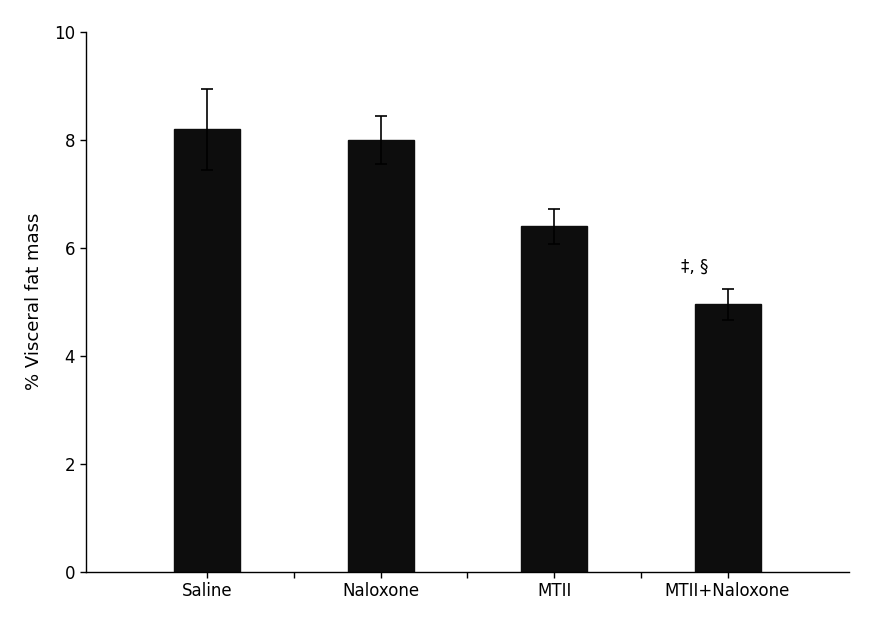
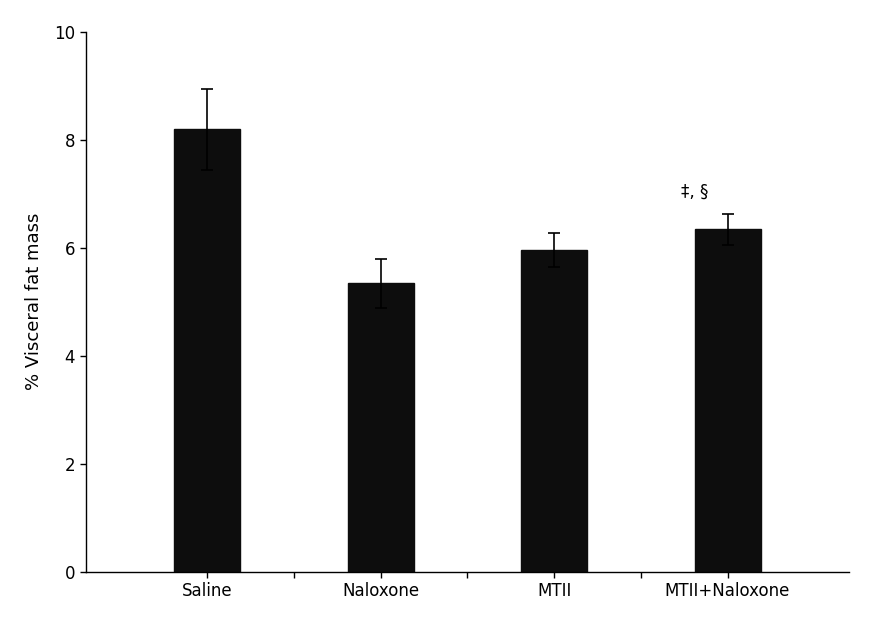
Naloxone: 8.00 -> 5.34
MTII: 6.40 -> 5.96
MTII+Naloxone: 4.95 -> 6.34
